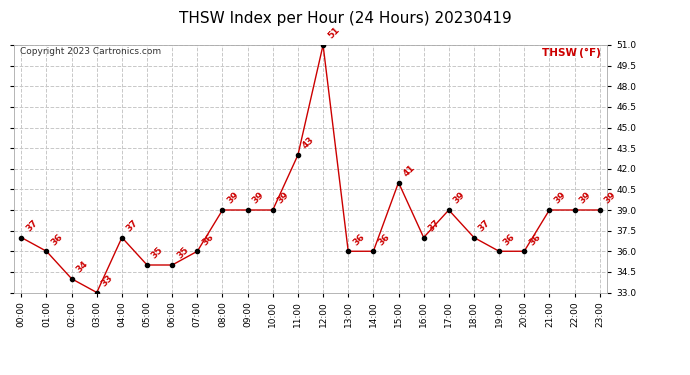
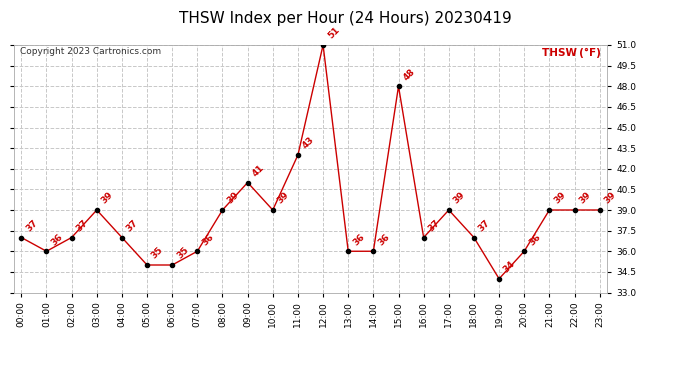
02:00: 34 -> 37
03:00: 33 -> 39
09:00: 39 -> 41
15:00: 41 -> 48
19:00: 36 -> 34
